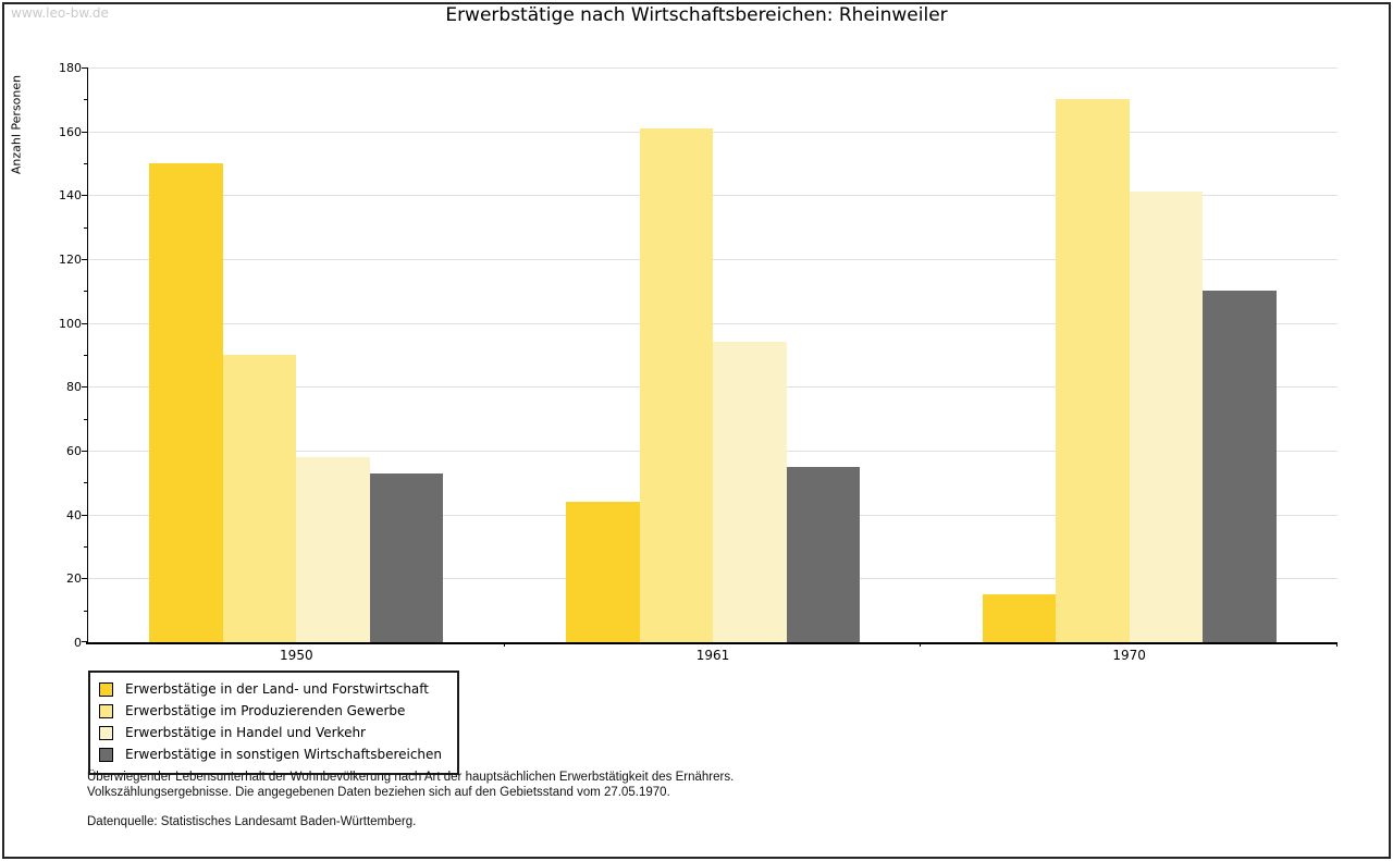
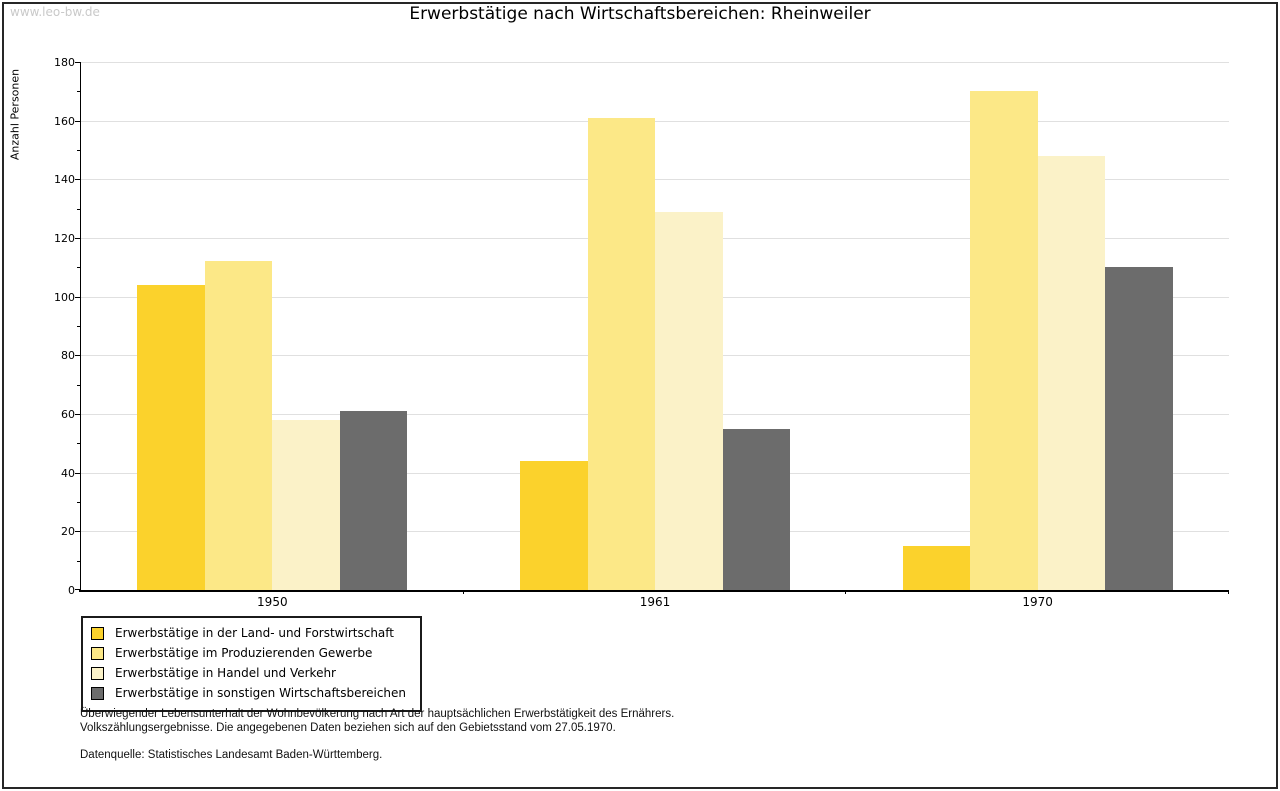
Erwerbstätige in der Land- und Forstwirtschaft/1950: 150 -> 104
Erwerbstätige im Produzierenden Gewerbe/1950: 90 -> 112
Erwerbstätige in sonstigen Wirtschaftsbereichen/1950: 53 -> 61
Erwerbstätige in Handel und Verkehr/1961: 94 -> 129
Erwerbstätige in Handel und Verkehr/1970: 141 -> 148
